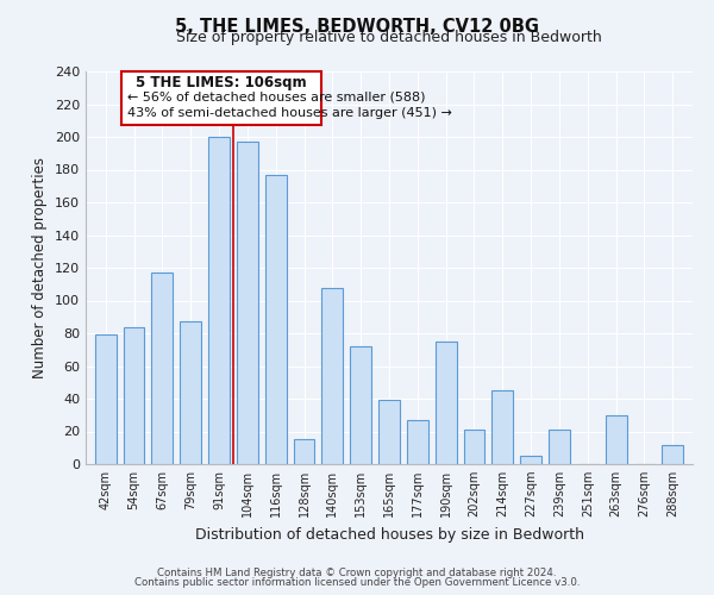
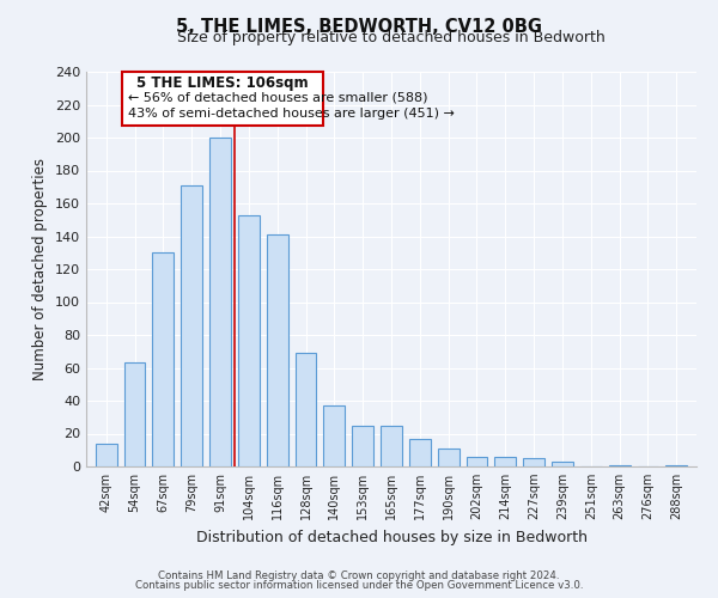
42sqm: 79 -> 14
54sqm: 84 -> 63
67sqm: 117 -> 130
79sqm: 87 -> 171
104sqm: 197 -> 153
116sqm: 177 -> 141
128sqm: 15 -> 69
140sqm: 108 -> 37
153sqm: 72 -> 25
165sqm: 39 -> 25
177sqm: 27 -> 17
190sqm: 75 -> 11
202sqm: 21 -> 6
214sqm: 45 -> 6
239sqm: 21 -> 3
263sqm: 30 -> 1
288sqm: 12 -> 1
